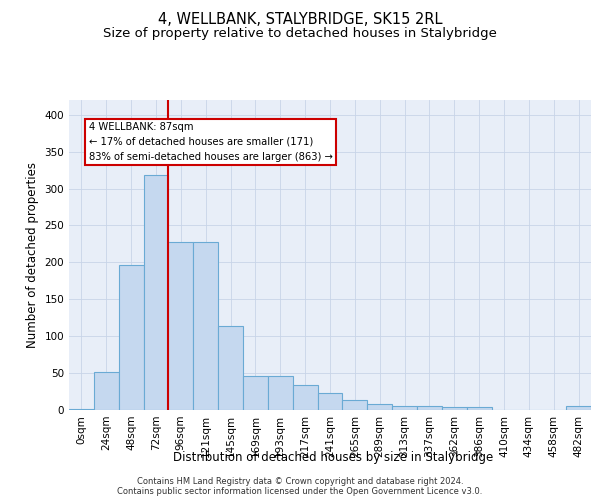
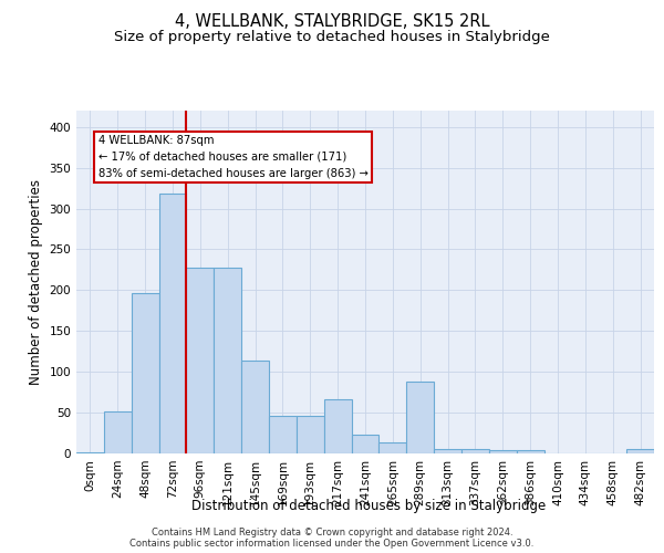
217sqm: 34 -> 66
289sqm: 8 -> 88
